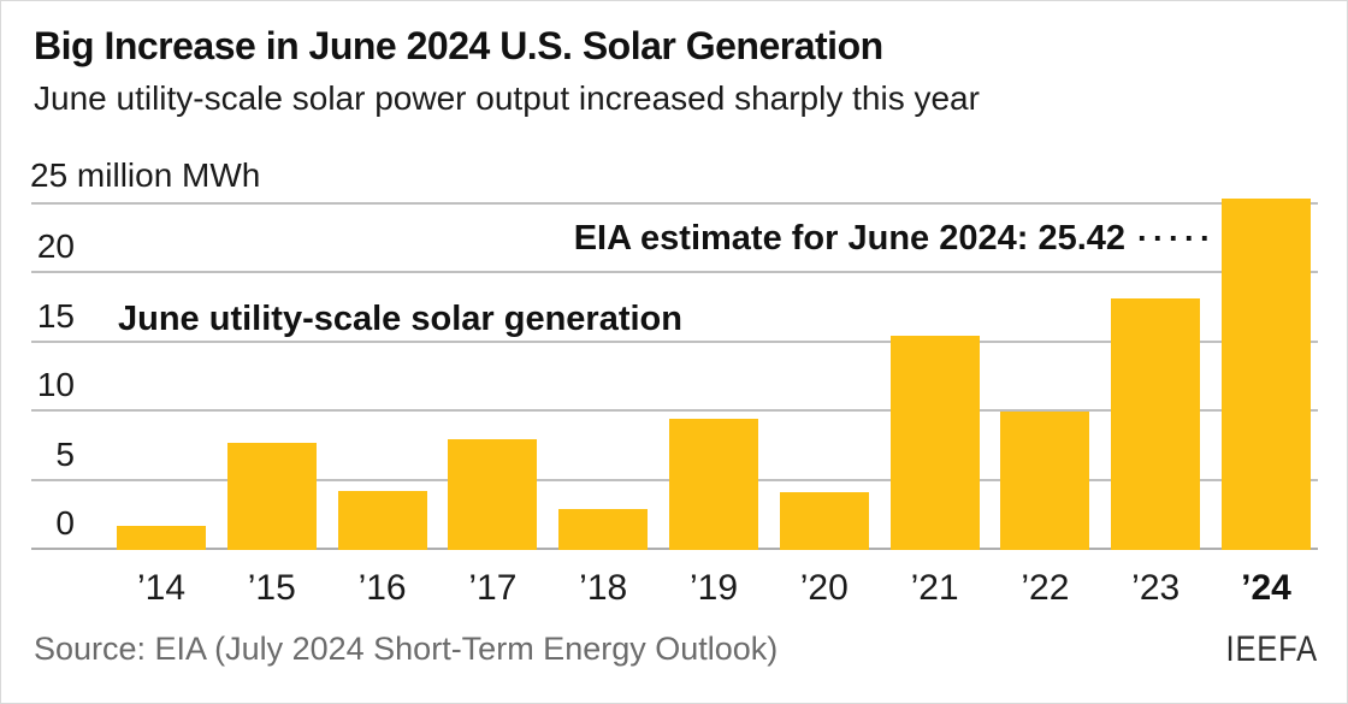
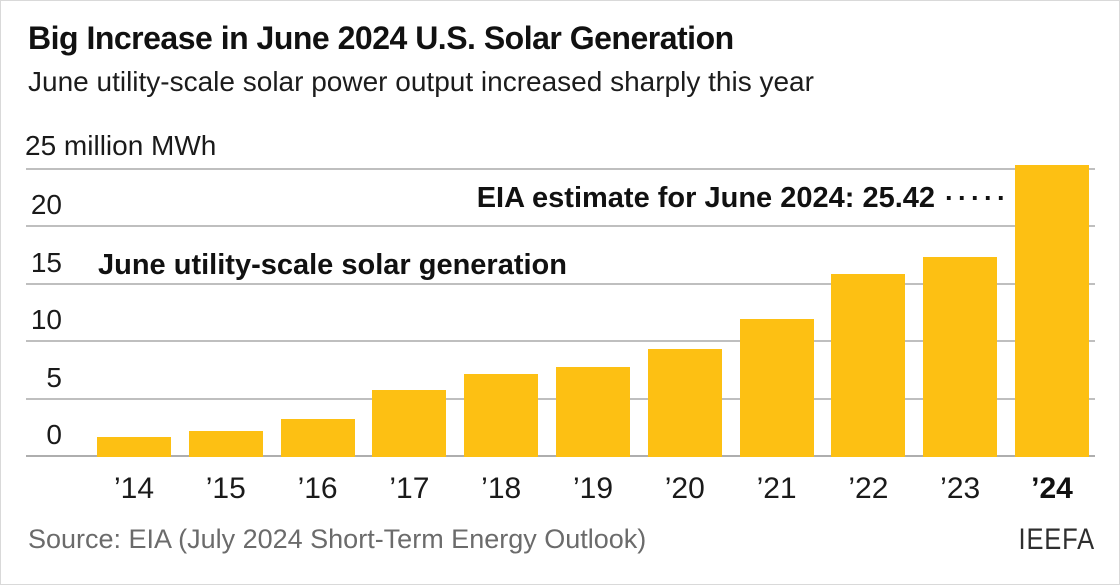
’15: 7.7 -> 2.3
’16: 4.3 -> 3.3
’17: 8.0 -> 5.8
’18: 3.0 -> 7.2
’19: 9.5 -> 7.8
’20: 4.2 -> 9.4
’21: 15.5 -> 12.0
’22: 10.0 -> 15.9
’23: 18.2 -> 17.4
